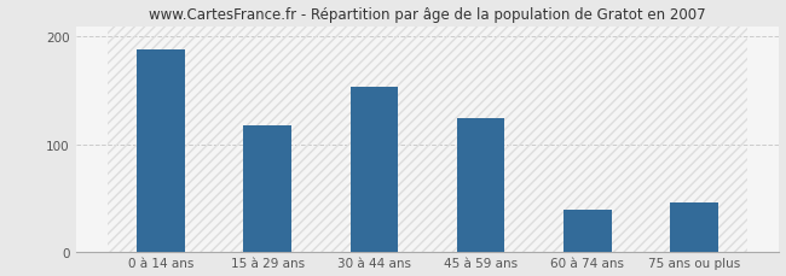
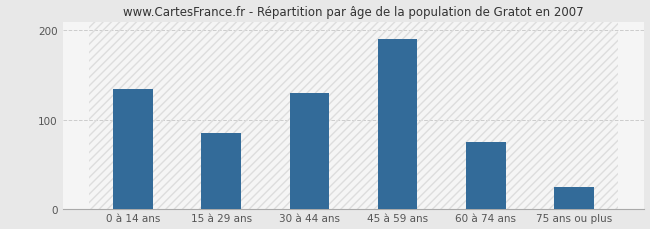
0 à 14 ans: 188 -> 135
15 à 29 ans: 118 -> 85
30 à 44 ans: 154 -> 130
45 à 59 ans: 124 -> 190
60 à 74 ans: 40 -> 75
75 ans ou plus: 46 -> 25
